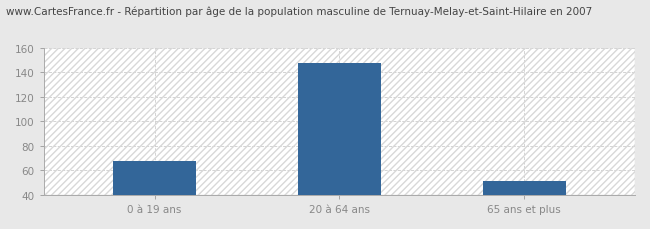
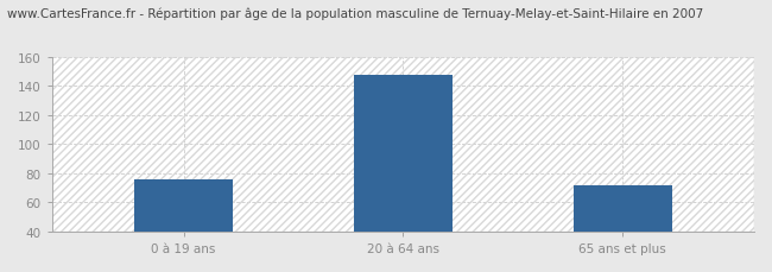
0 à 19 ans: 68 -> 76
65 ans et plus: 51 -> 72
